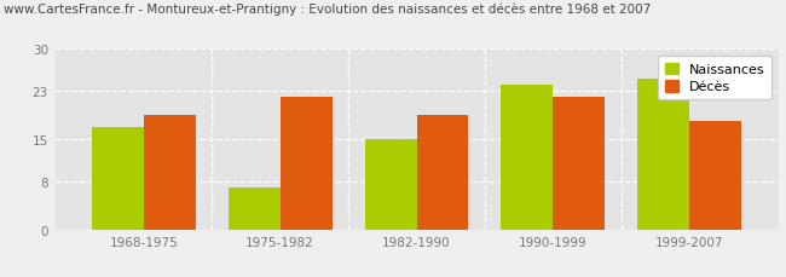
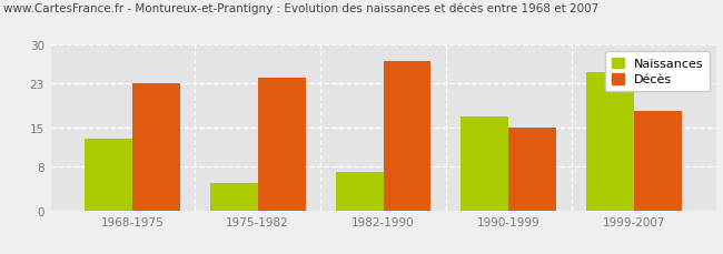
Naissances/1968-1975: 17 -> 13
Décès/1968-1975: 19 -> 23
Naissances/1975-1982: 7 -> 5
Décès/1975-1982: 22 -> 24
Naissances/1982-1990: 15 -> 7
Décès/1982-1990: 19 -> 27
Naissances/1990-1999: 24 -> 17
Décès/1990-1999: 22 -> 15
